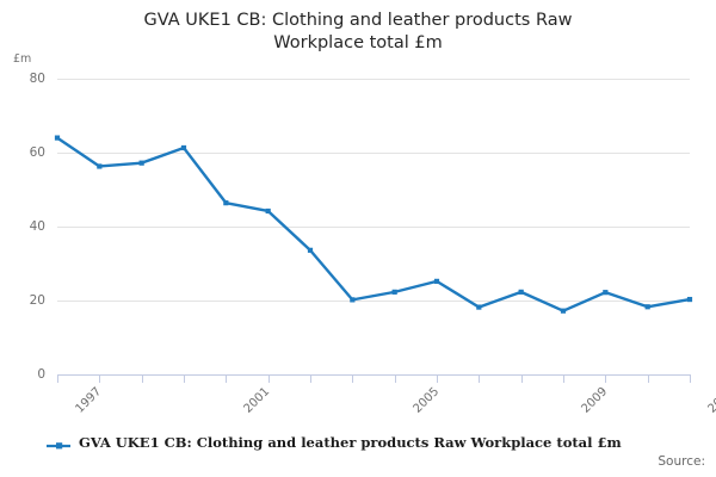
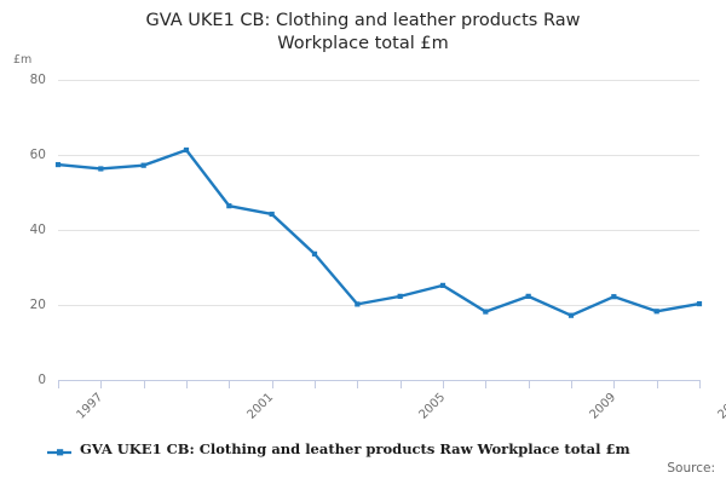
1997: 64 -> 57
